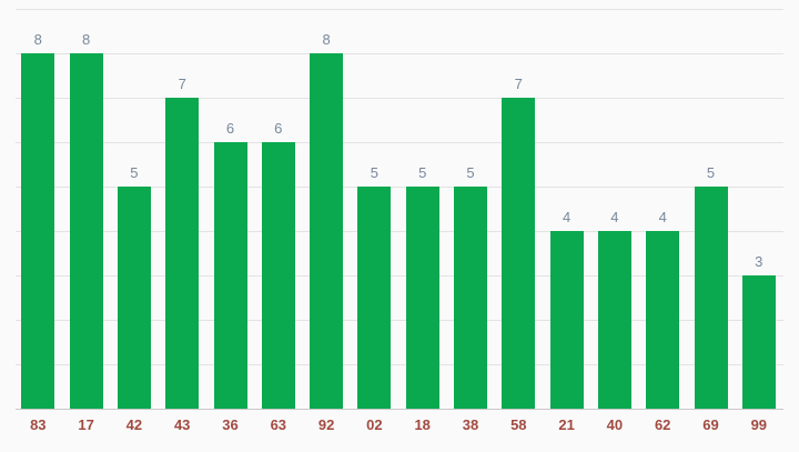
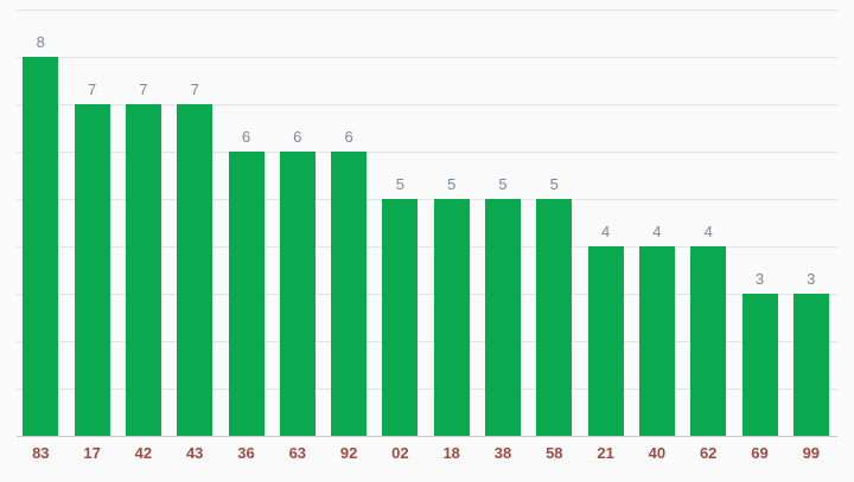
17: 8 -> 7
42: 5 -> 7
92: 8 -> 6
58: 7 -> 5
69: 5 -> 3
